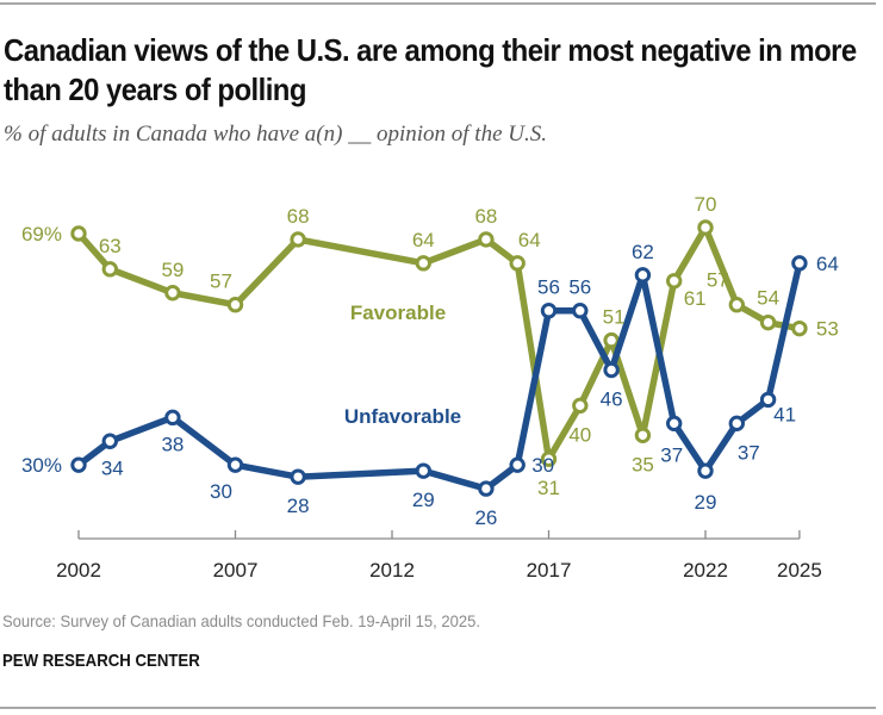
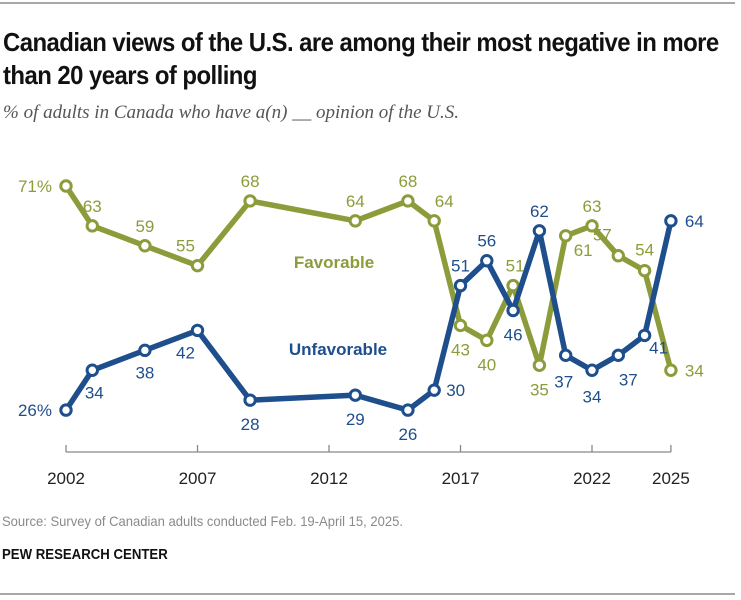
Favorable/2002: 69% -> 71%
Unfavorable/2002: 30% -> 26%
Favorable/2007: 57 -> 55
Unfavorable/2007: 30 -> 42
Favorable/2017: 31 -> 43
Unfavorable/2017: 56 -> 51
Favorable/2022: 70 -> 63
Unfavorable/2022: 29 -> 34
Favorable/2025: 53 -> 34
